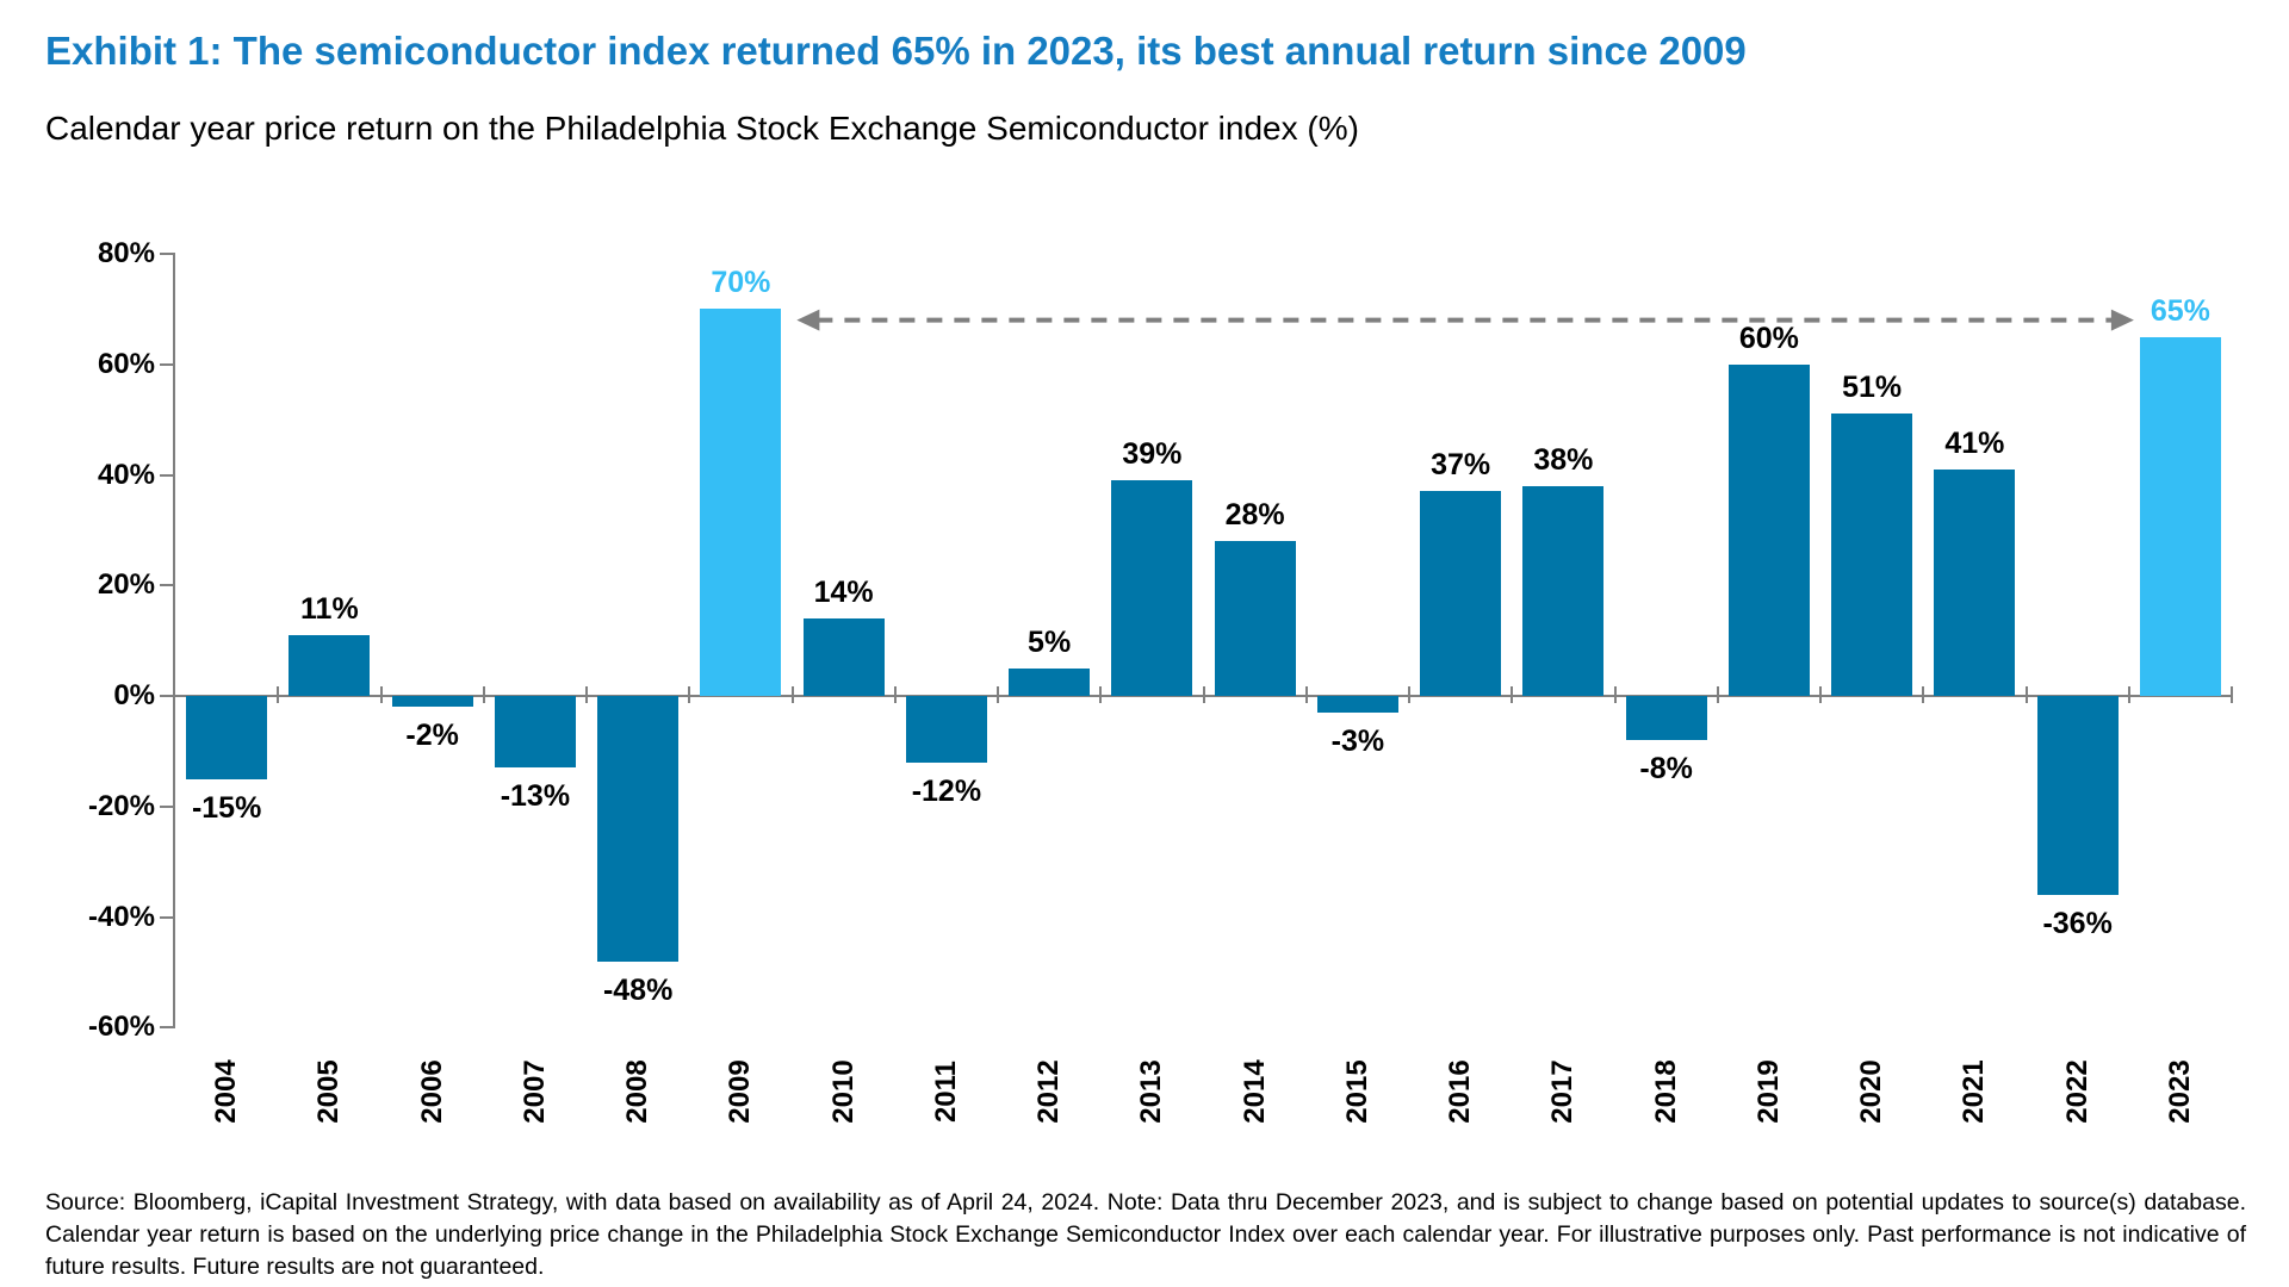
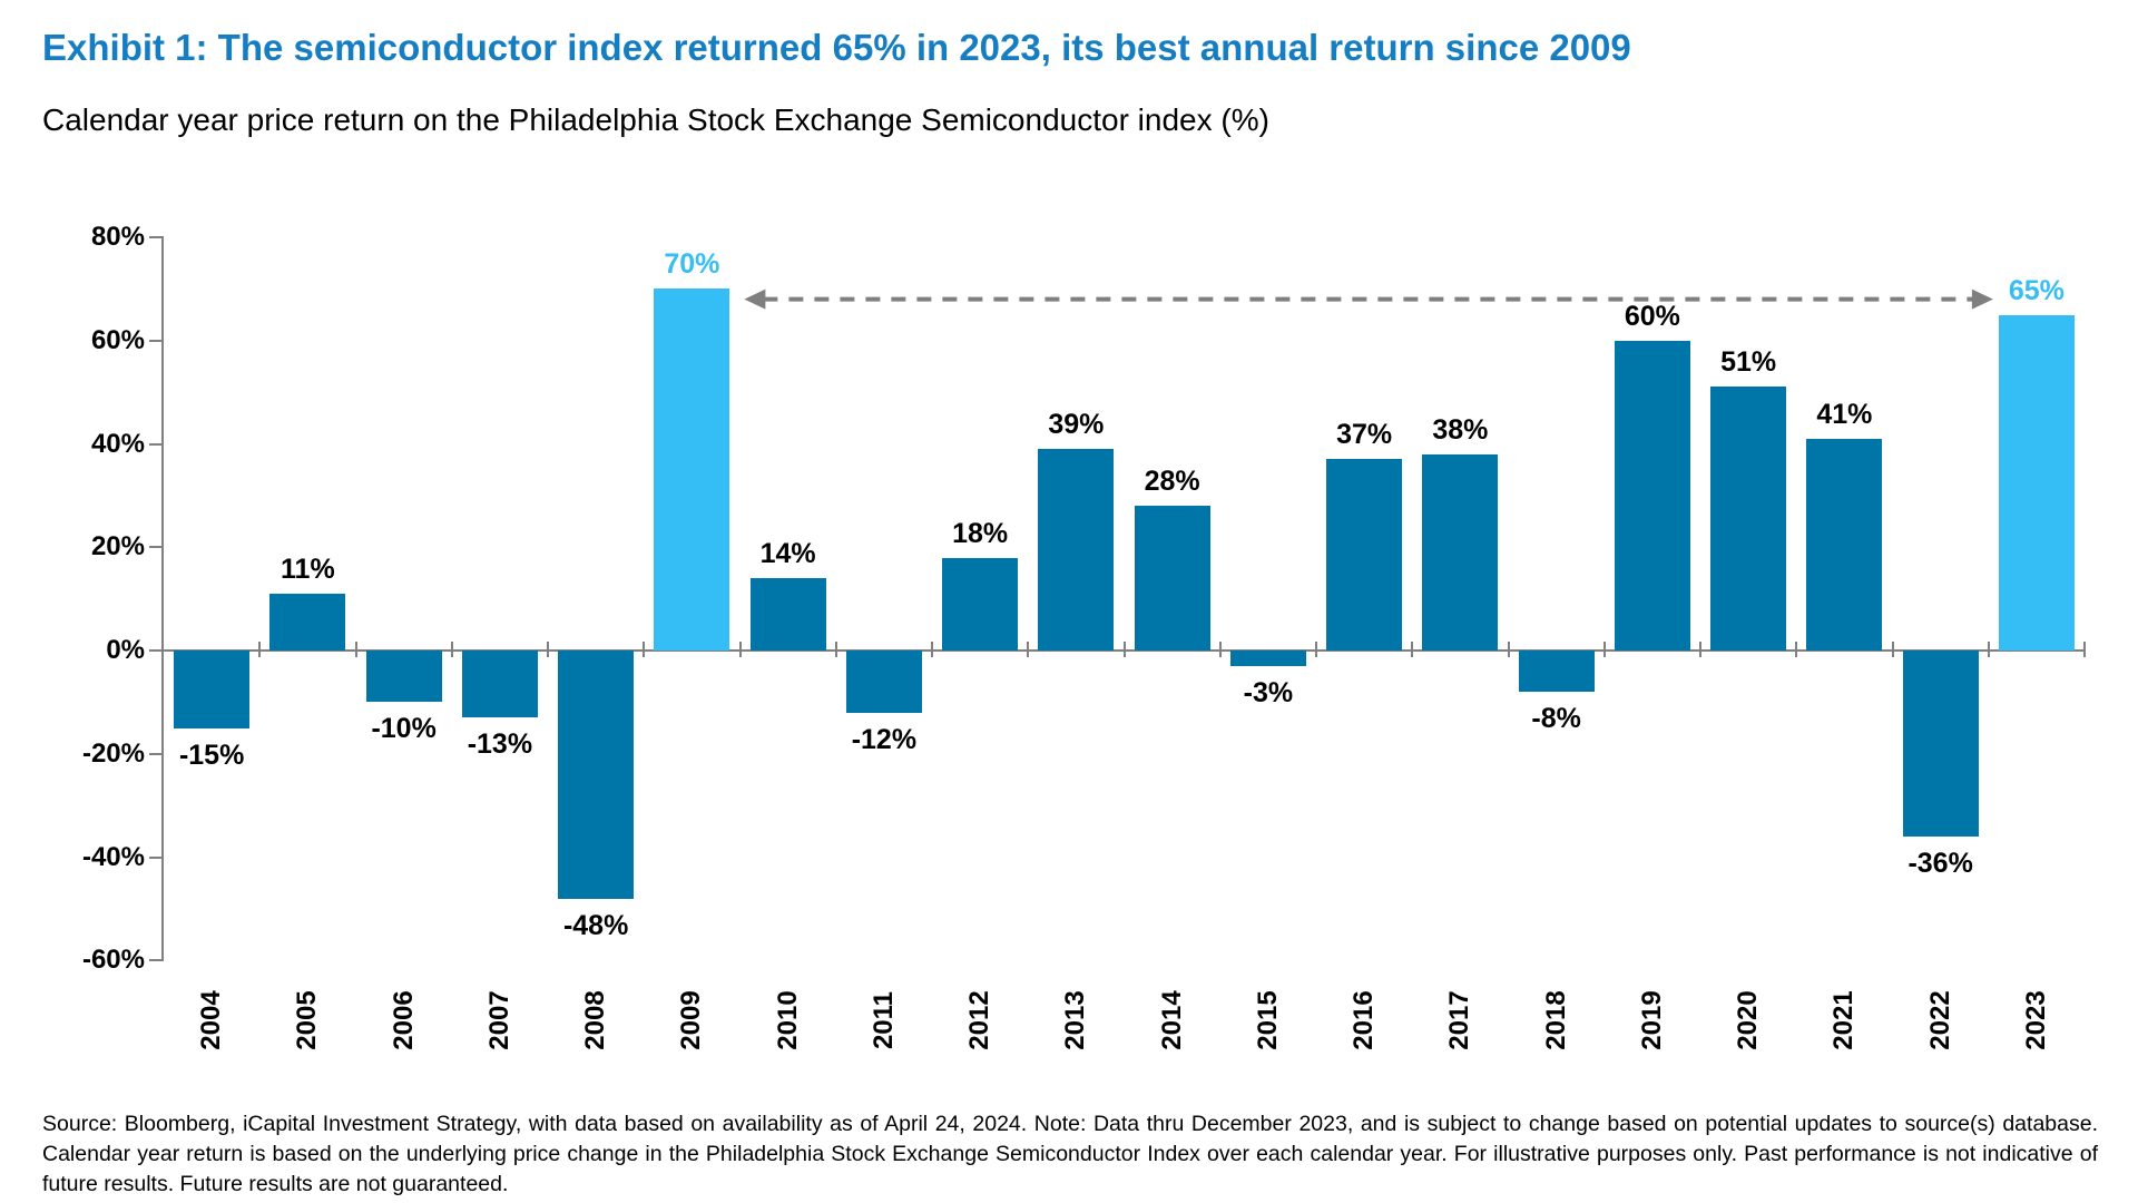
2006: -2% -> -10%
2012: 5% -> 18%
